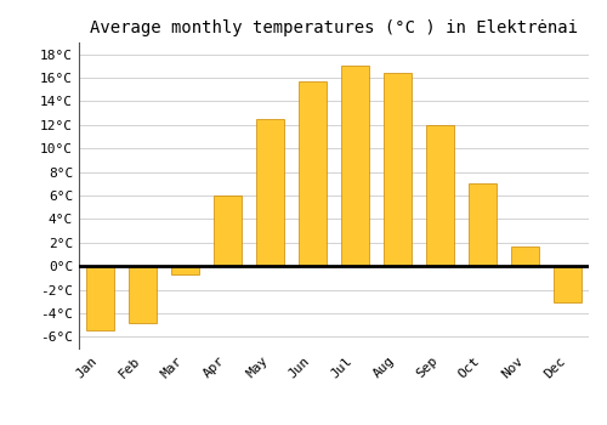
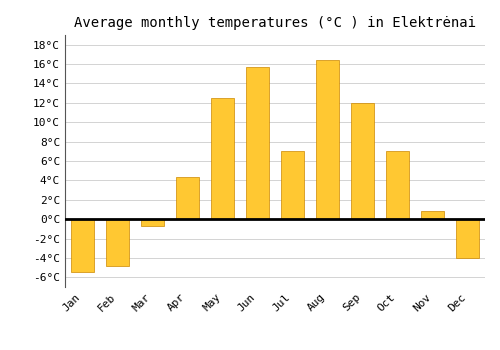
Apr: 6.0°C -> 4.4°C
Jul: 17.0°C -> 7.0°C
Nov: 1.7°C -> 0.8°C
Dec: -3.1°C -> -4.0°C
